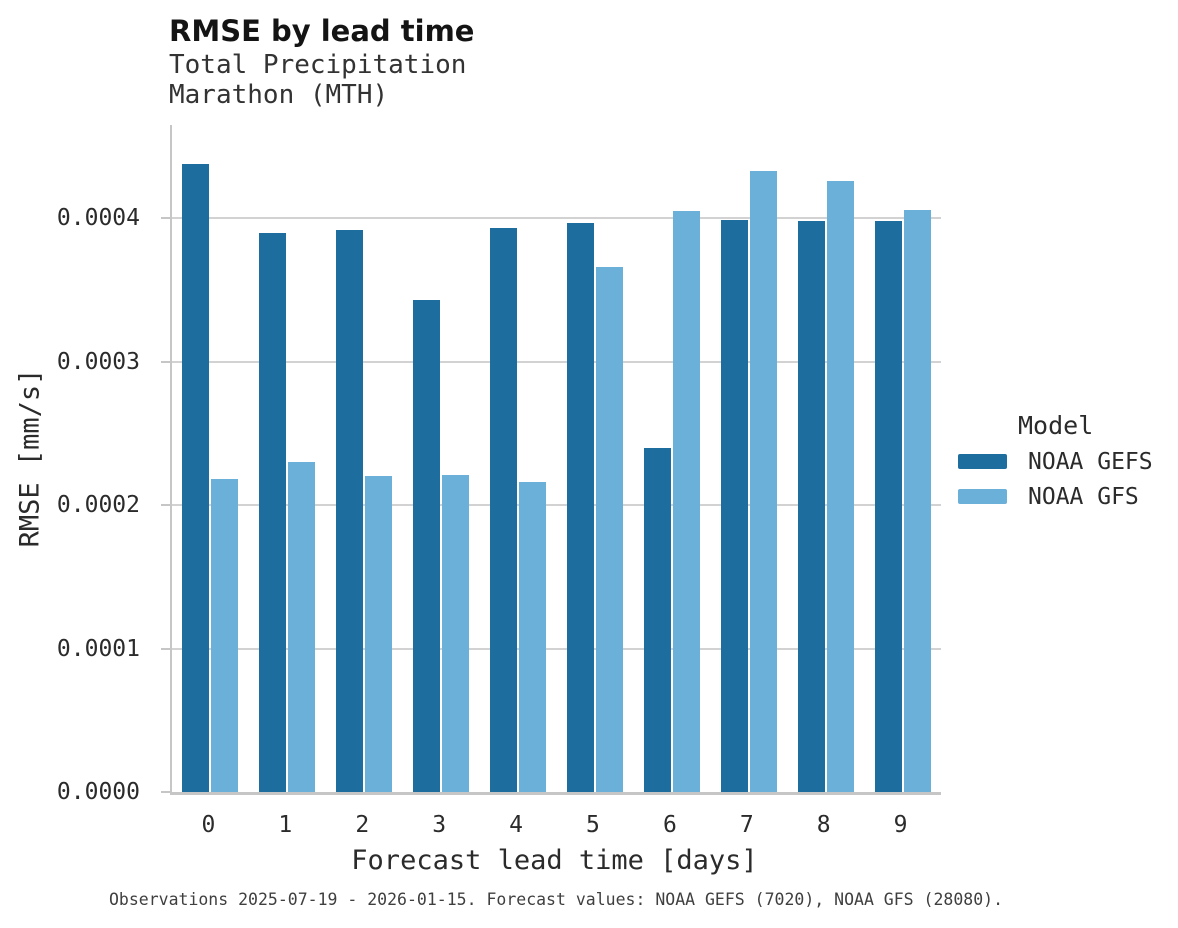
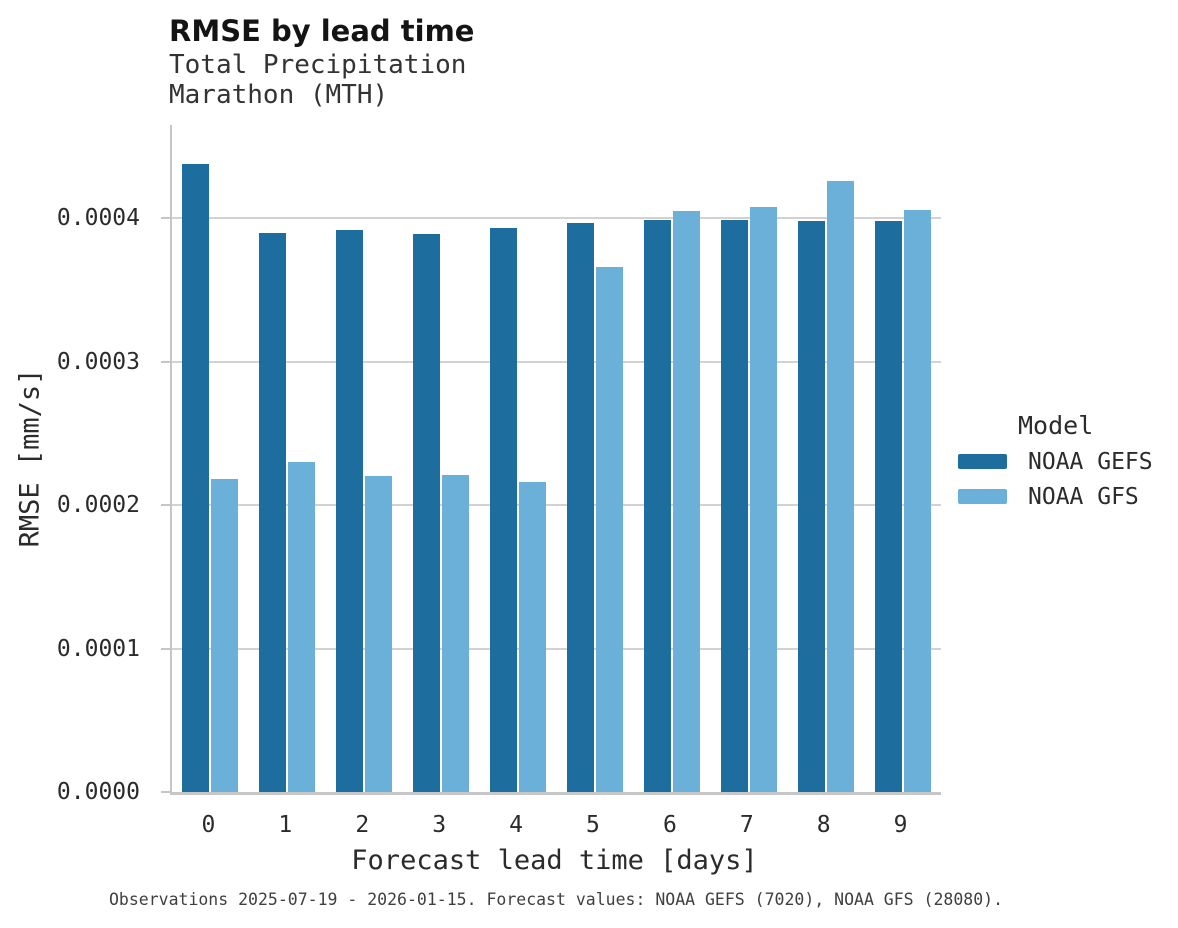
NOAA GEFS/3: 0.000343 -> 0.000389
NOAA GEFS/6: 0.000240 -> 0.000399
NOAA GFS/7: 0.000433 -> 0.000408
